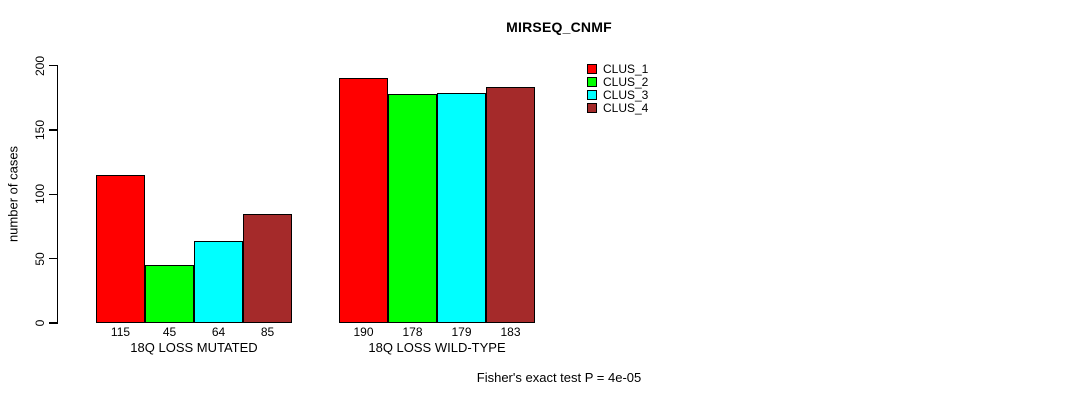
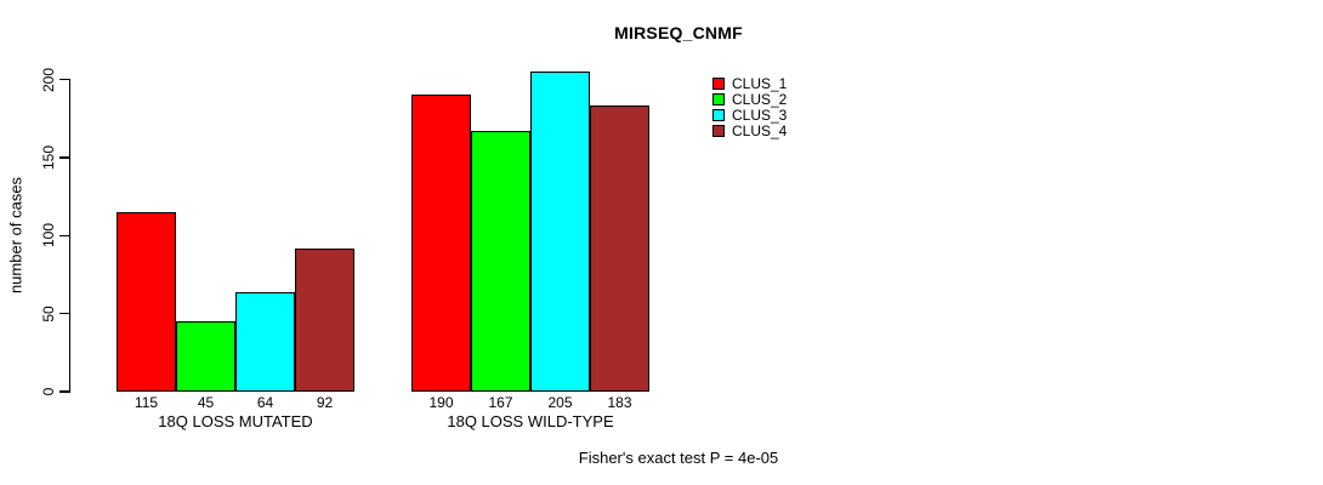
CLUS_4/18Q LOSS MUTATED: 85 -> 92
CLUS_2/18Q LOSS WILD-TYPE: 178 -> 167
CLUS_3/18Q LOSS WILD-TYPE: 179 -> 205
